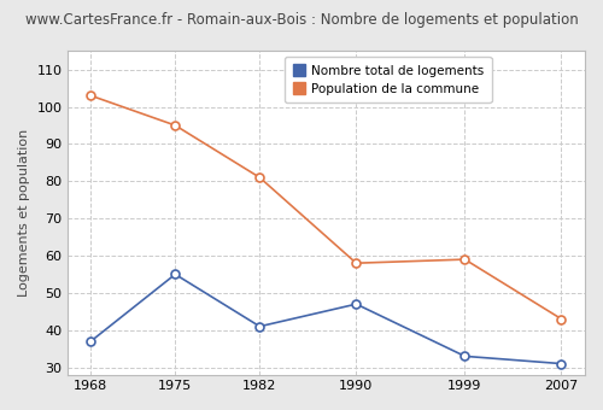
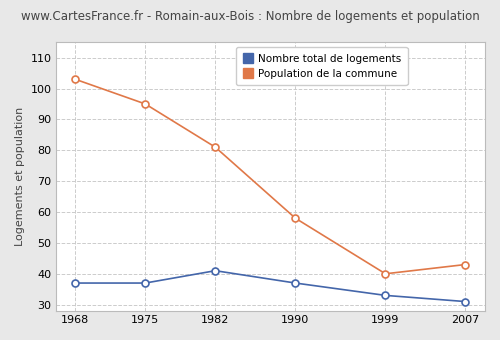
Nombre total de logements/1975: 55 -> 37
Nombre total de logements/1990: 47 -> 37
Population de la commune/1999: 59 -> 40
